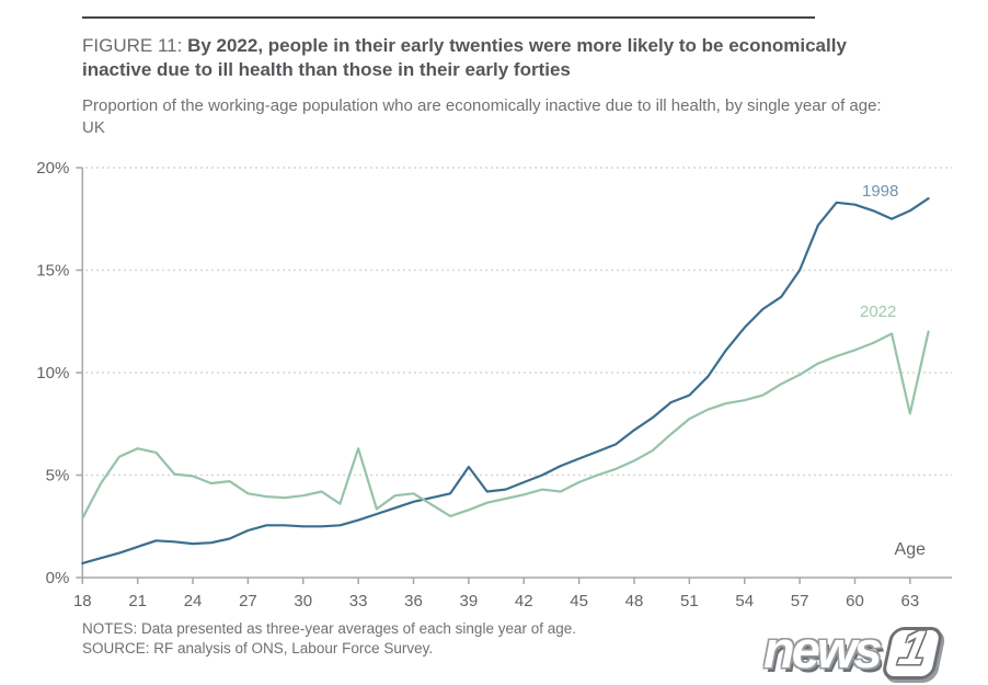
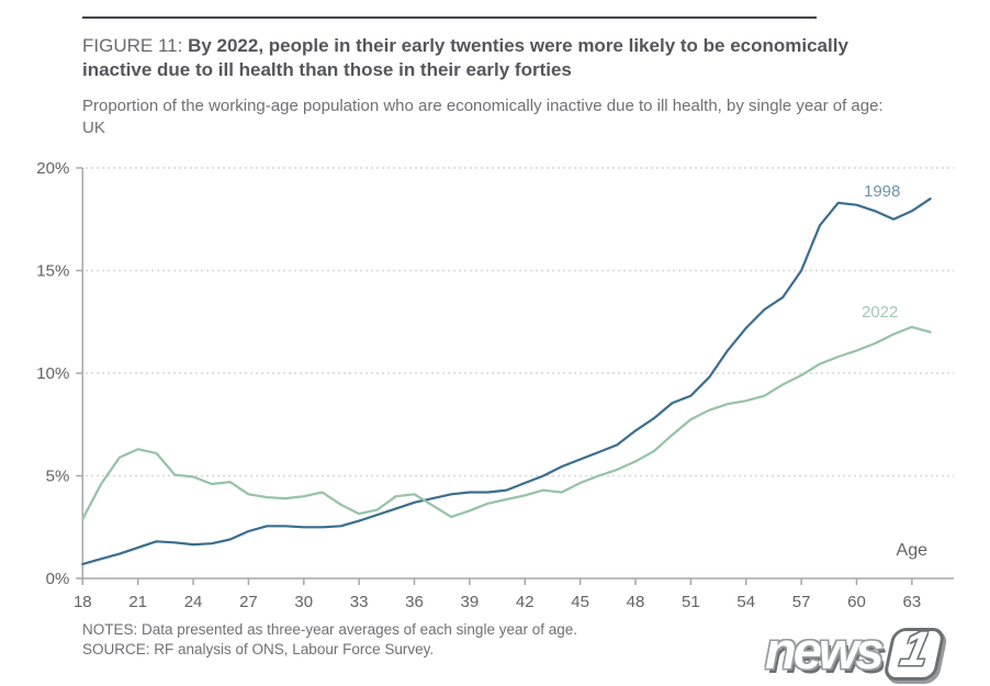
2022/33: 6.3% -> 3.1%
1998/39: 5.4% -> 4.2%
2022/63: 8.0% -> 12.2%
